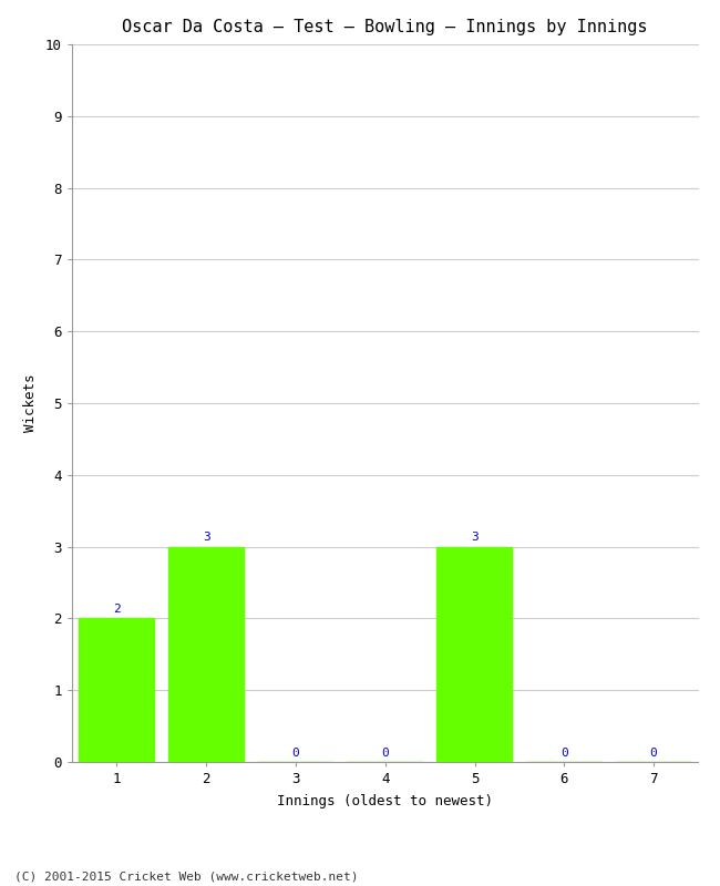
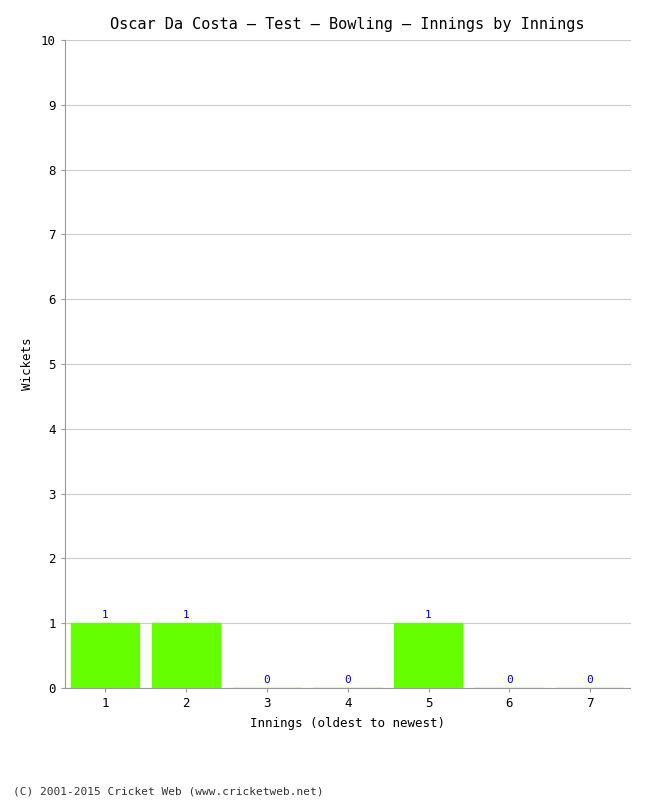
1: 2 -> 1
2: 3 -> 1
5: 3 -> 1
